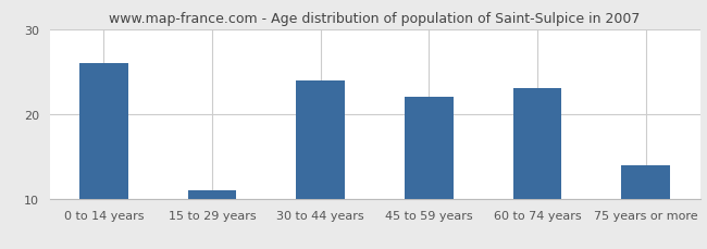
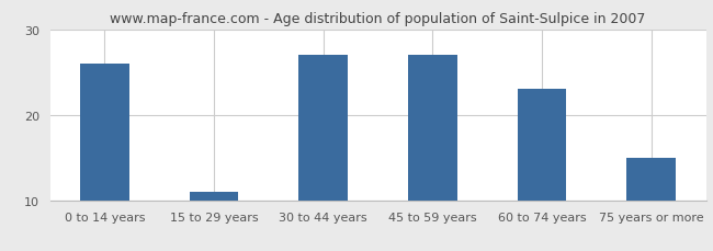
30 to 44 years: 24 -> 27
45 to 59 years: 22 -> 27
75 years or more: 14 -> 15
